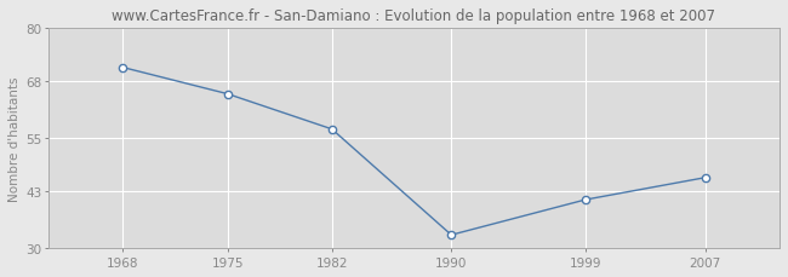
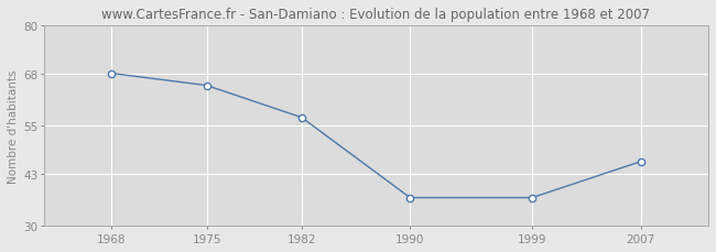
1968: 71 -> 68
1990: 33 -> 37
1999: 41 -> 37
